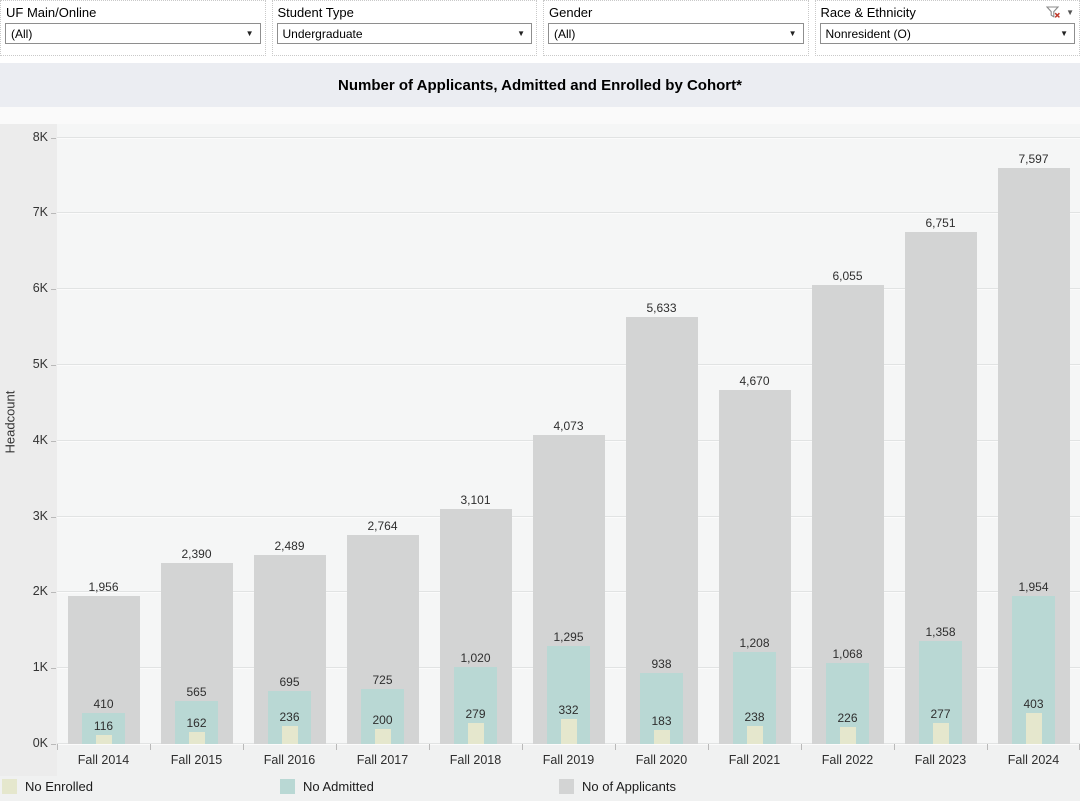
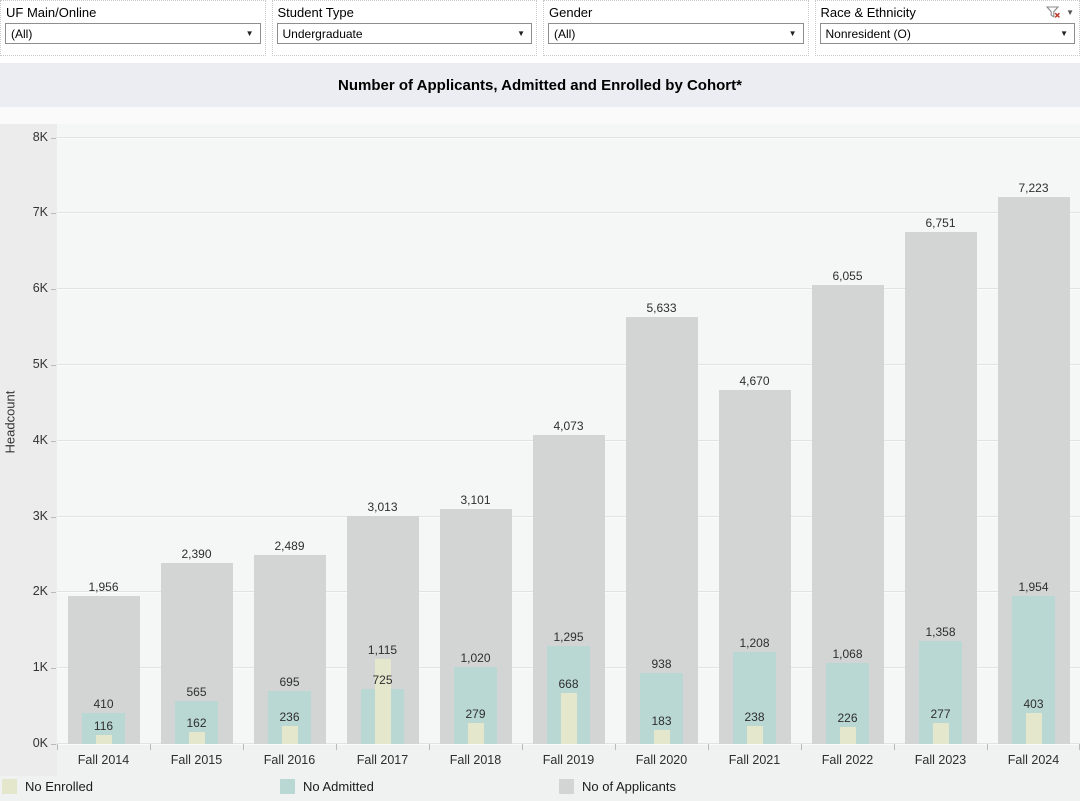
No Enrolled/Fall 2017: 200 -> 1,115
No of Applicants/Fall 2017: 2,764 -> 3,013
No Enrolled/Fall 2019: 332 -> 668
No of Applicants/Fall 2024: 7,597 -> 7,223
